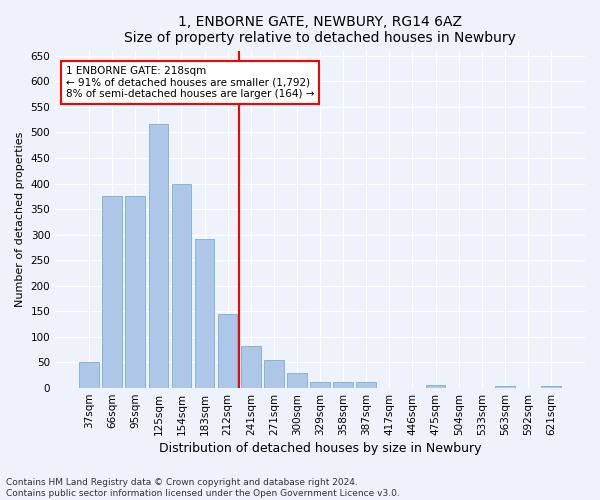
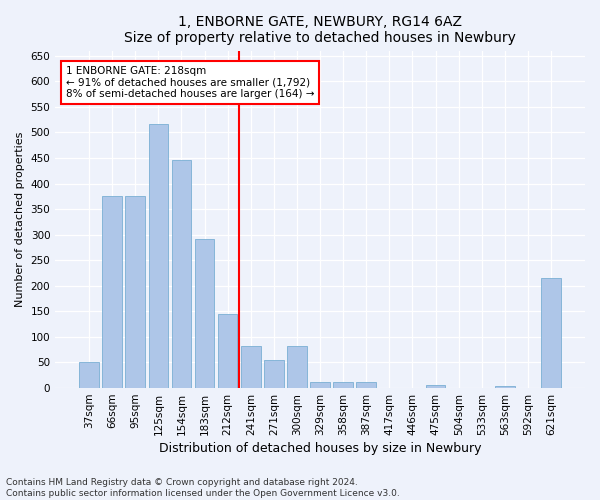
154sqm: 400 -> 446
300sqm: 30 -> 82
621sqm: 5 -> 216
